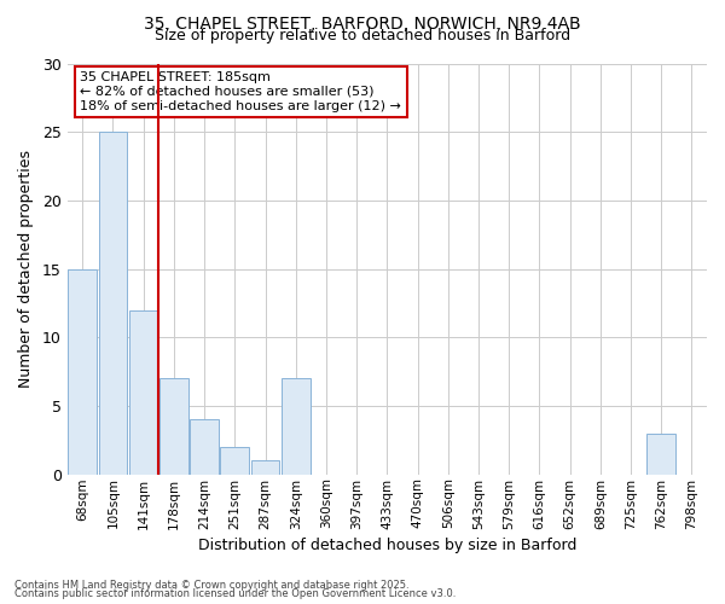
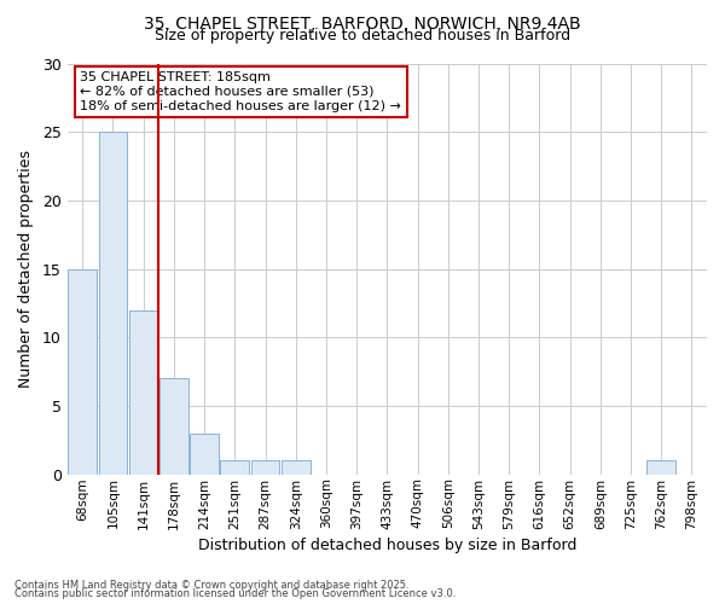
214sqm: 4 -> 3
251sqm: 2 -> 1
324sqm: 7 -> 1
762sqm: 3 -> 1
